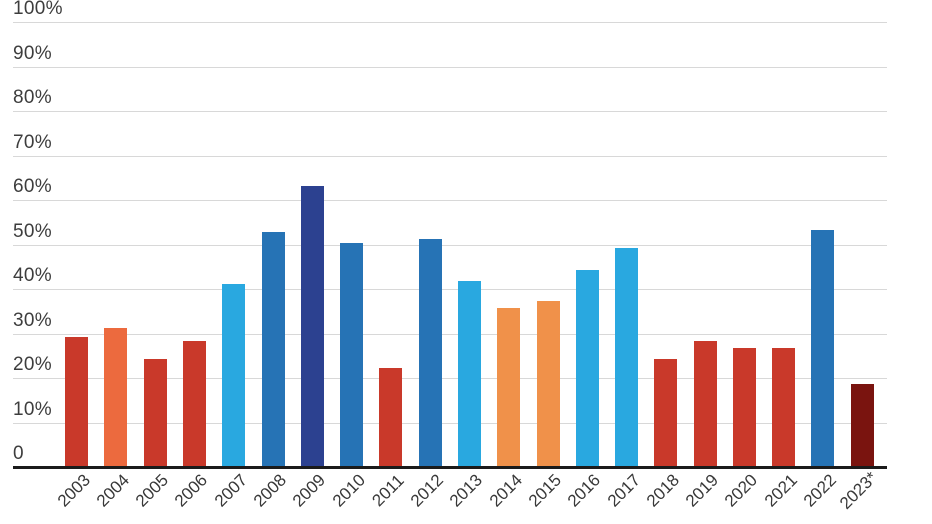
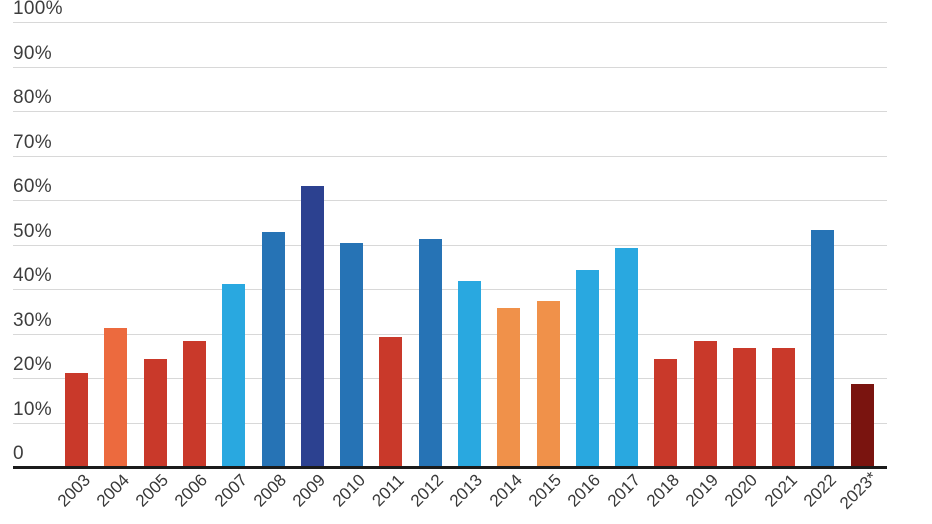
2003: 29% -> 21%
2011: 22% -> 29%
